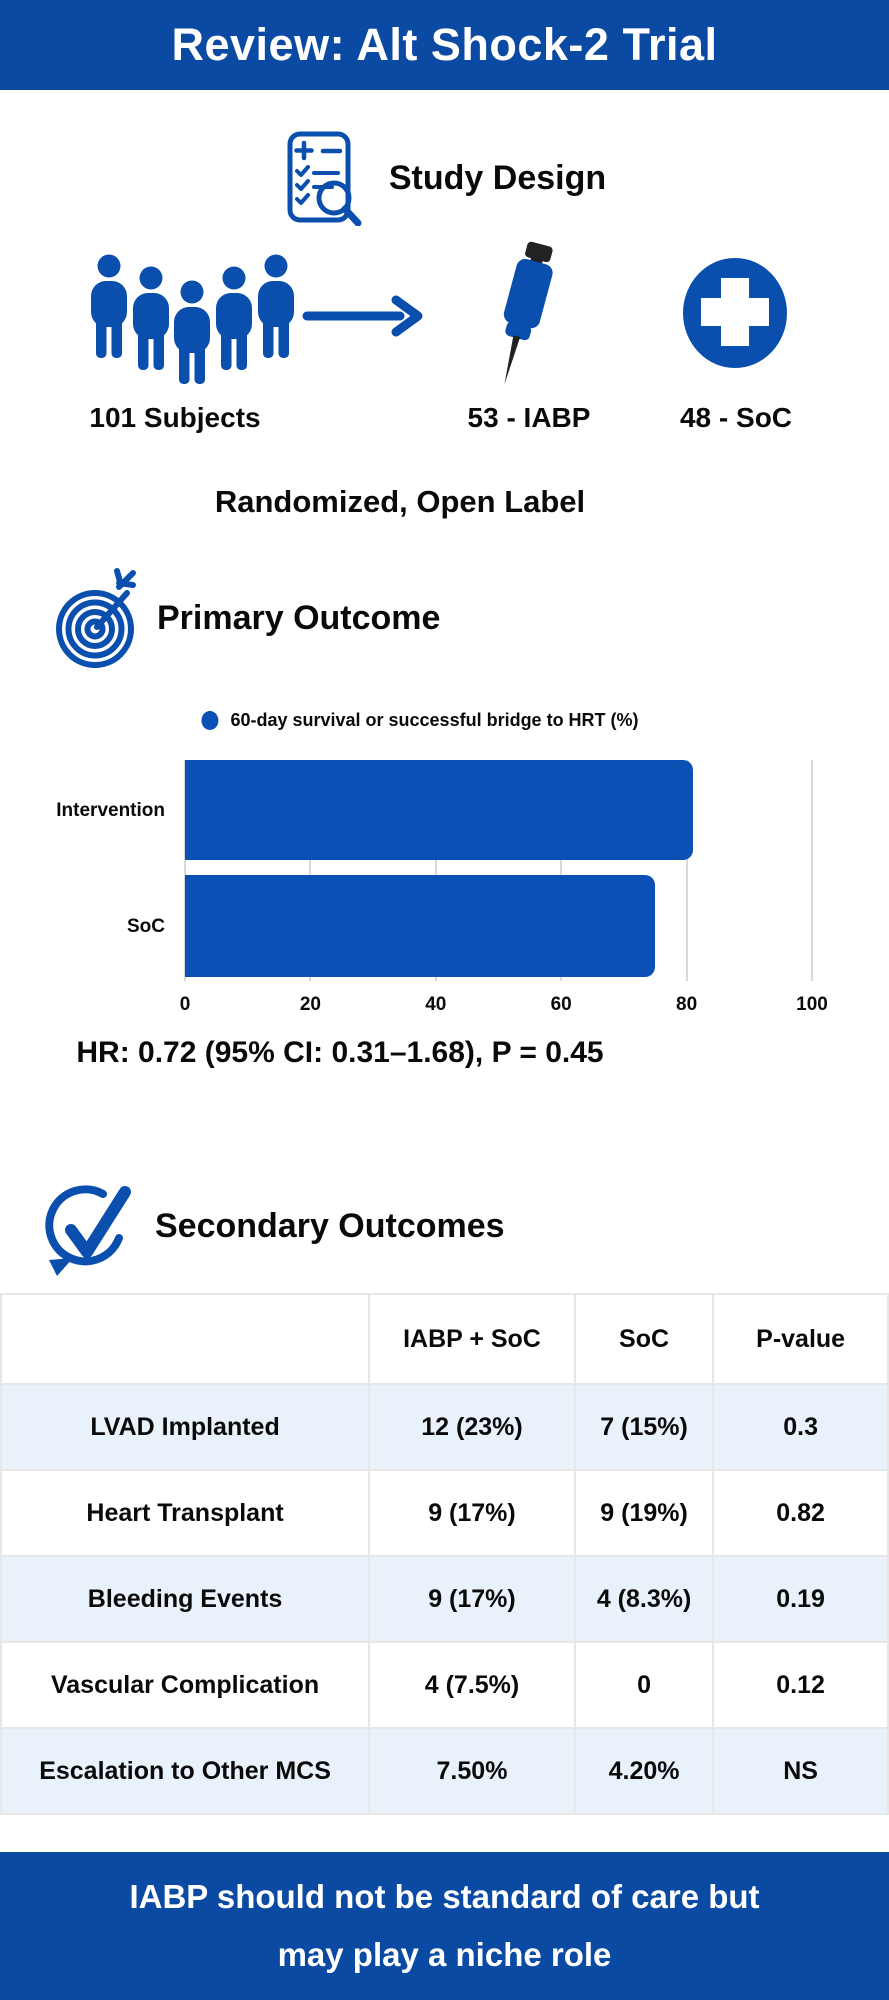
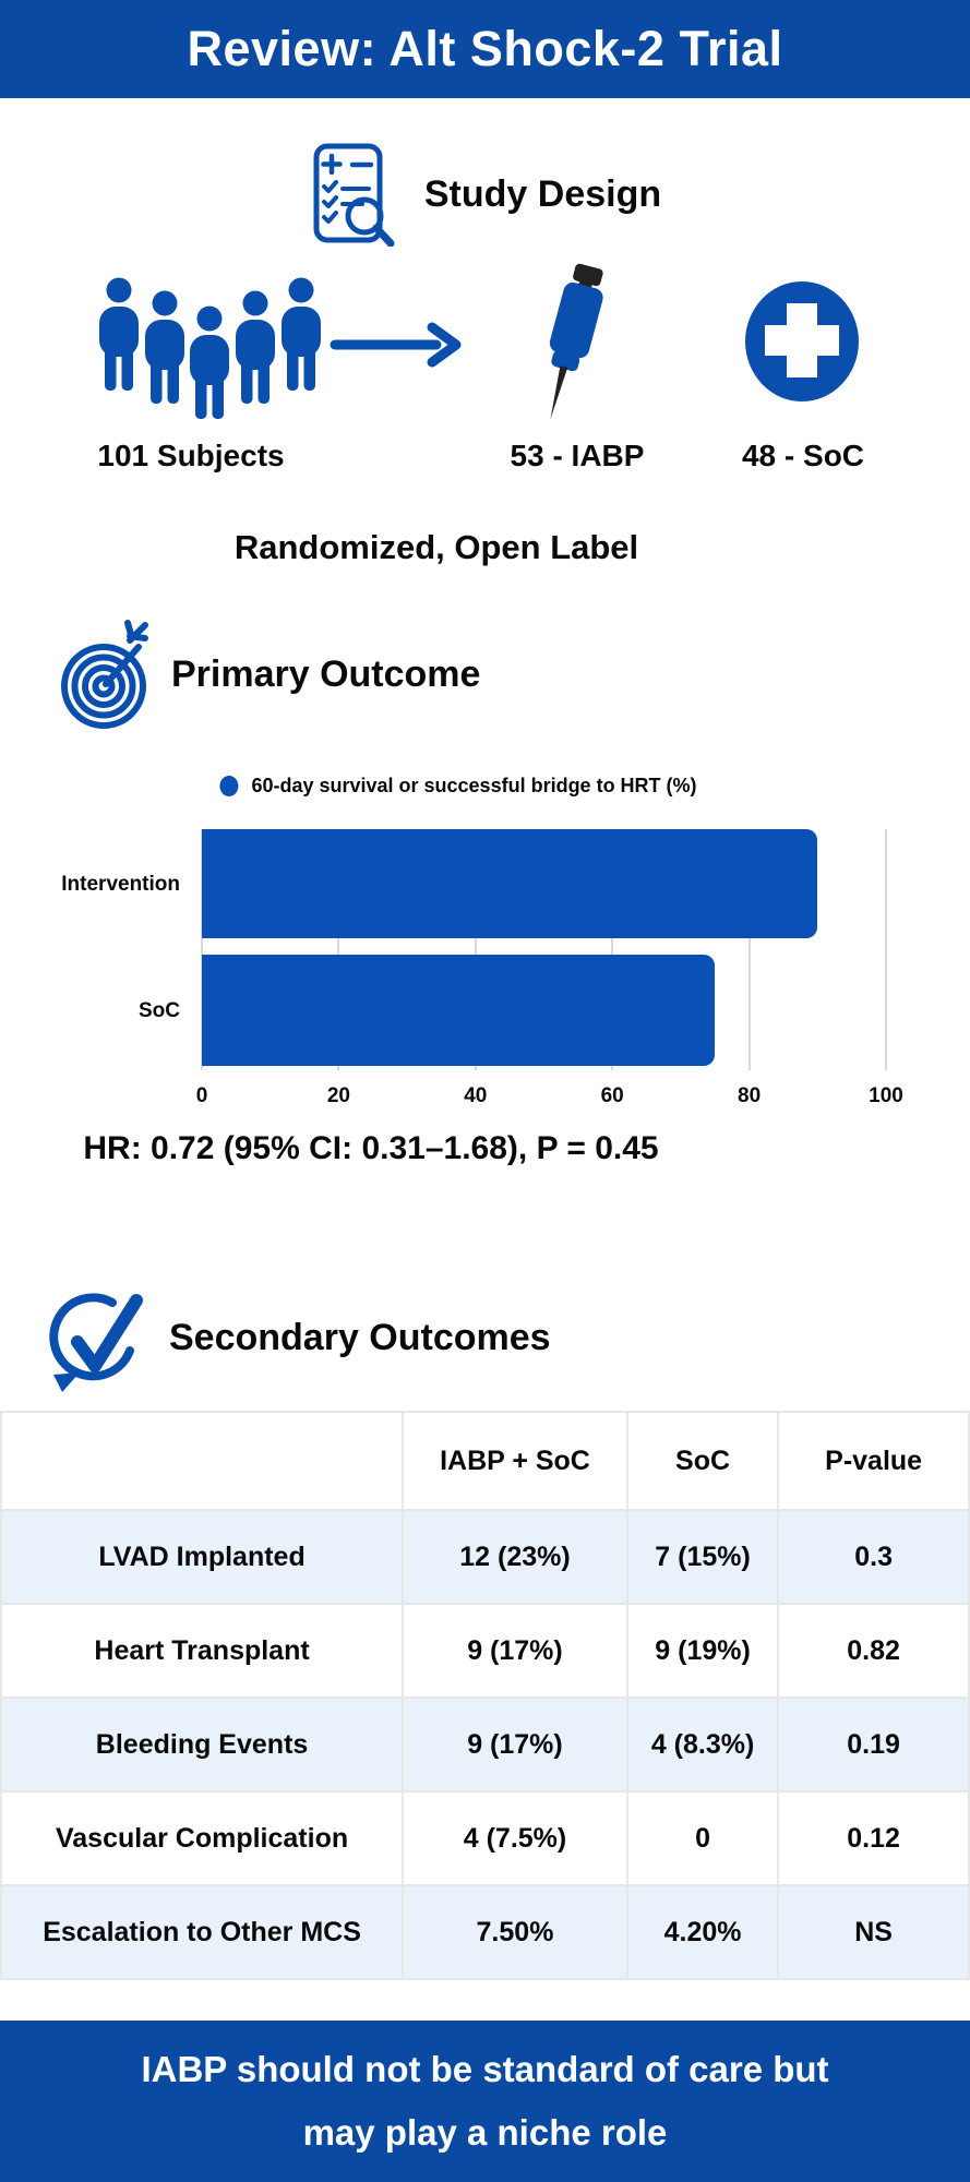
Intervention: 81 -> 90
